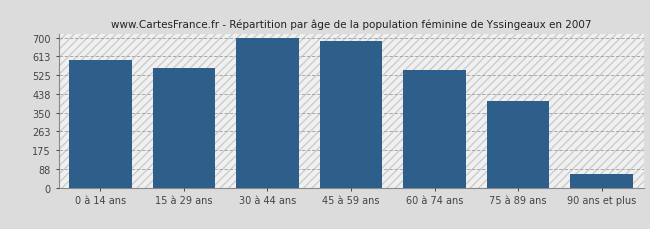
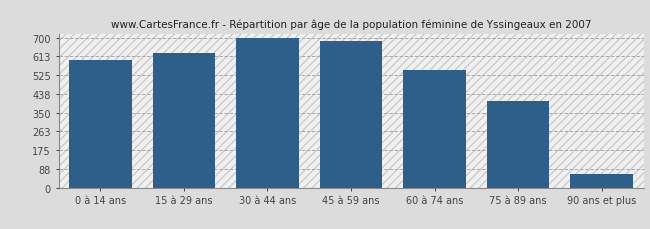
15 à 29 ans: 558 -> 630
